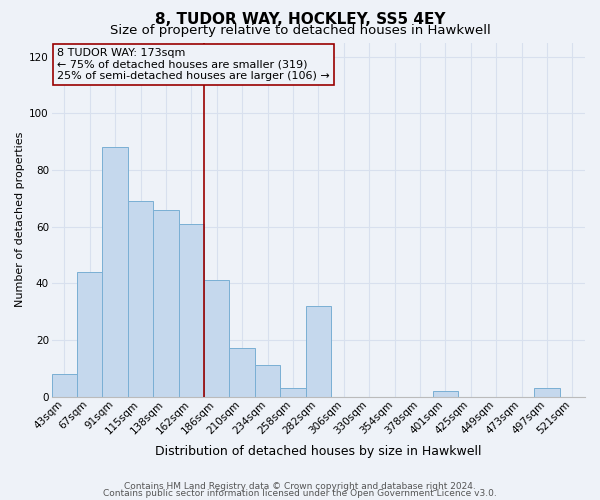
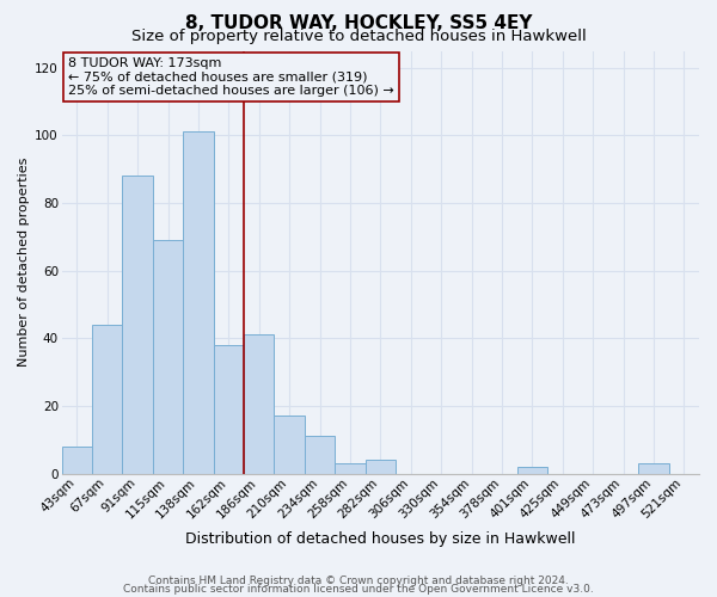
138sqm: 66 -> 101
162sqm: 61 -> 38
282sqm: 32 -> 4
